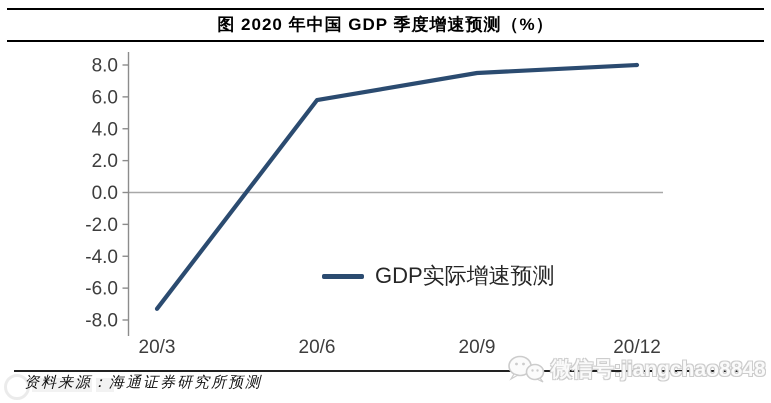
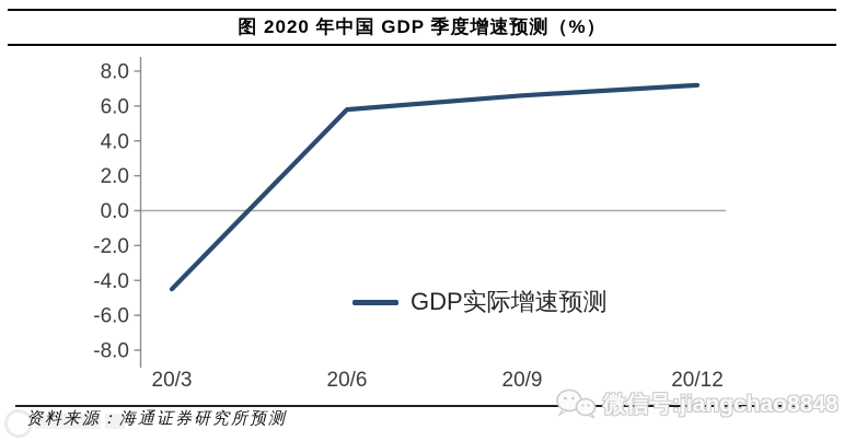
20/3: -7.3 -> -4.5
20/9: 7.5 -> 6.6
20/12: 8.0 -> 7.2
